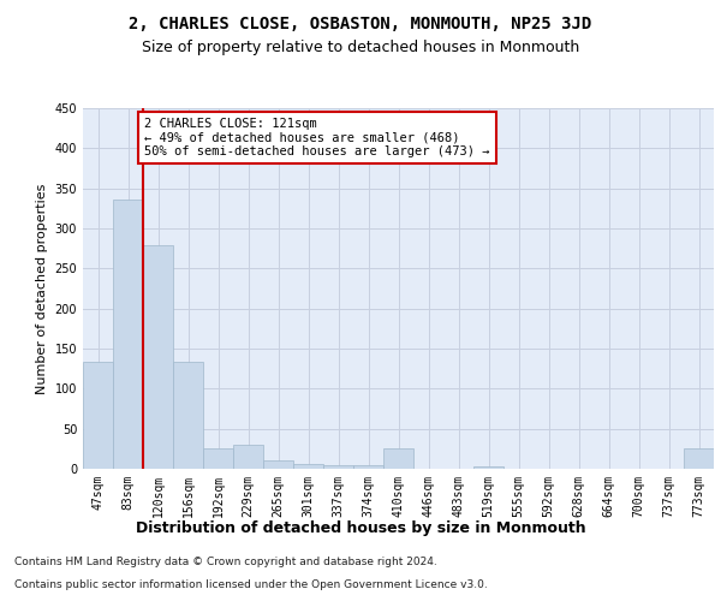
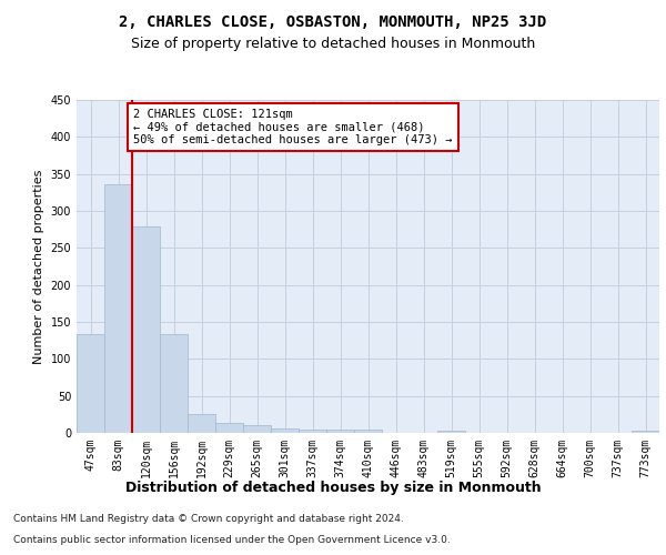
229sqm: 30 -> 14
410sqm: 26 -> 4
773sqm: 26 -> 3
